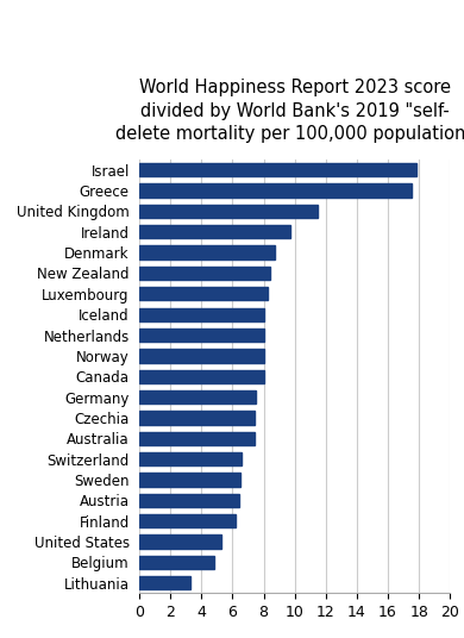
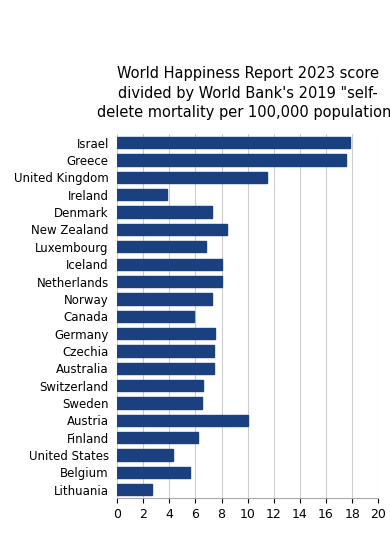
Ireland: 9.7 -> 3.8
Denmark: 8.7 -> 7.3
Luxembourg: 8.3 -> 6.8
Norway: 8.0 -> 7.3
Canada: 8.0 -> 5.9
Austria: 6.4 -> 10.0
United States: 5.3 -> 4.3
Belgium: 4.8 -> 5.6
Lithuania: 3.3 -> 2.7
